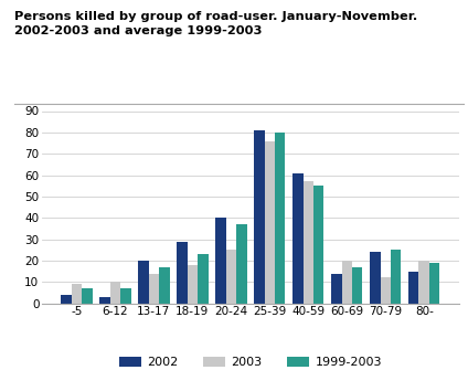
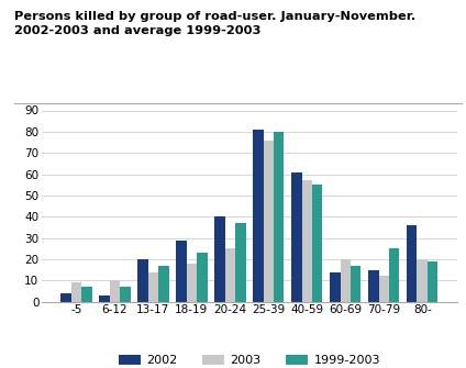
2002/70-79: 24 -> 15
2002/80-: 15 -> 36
